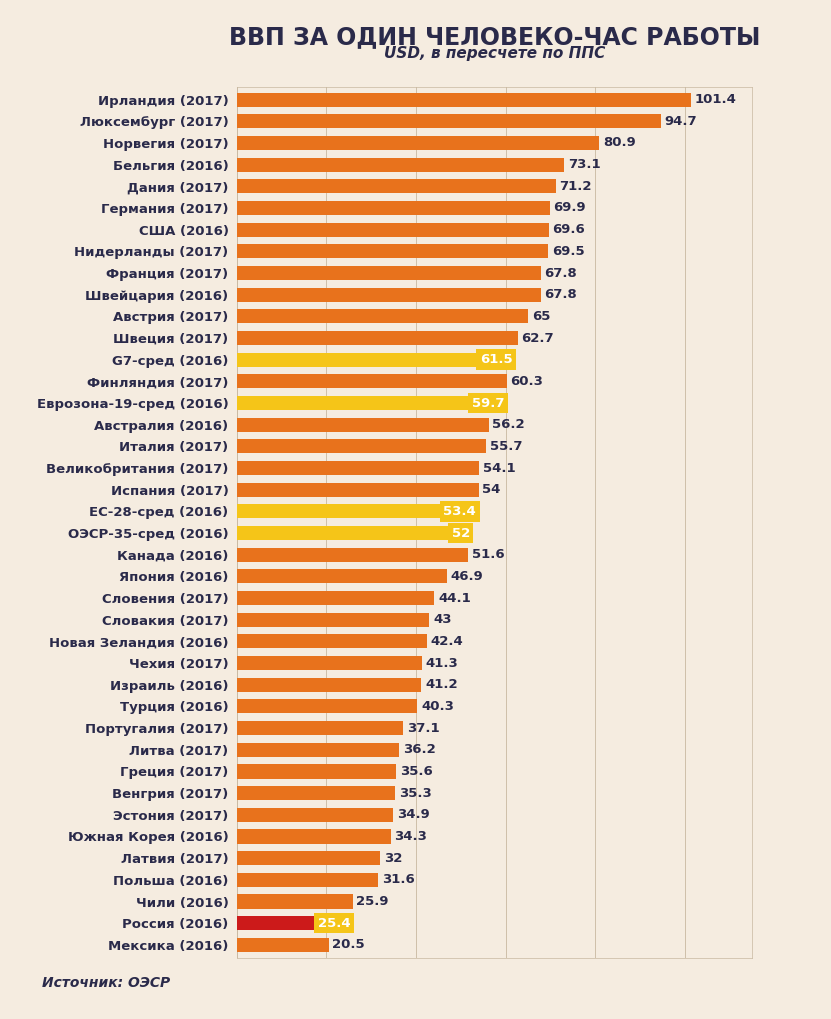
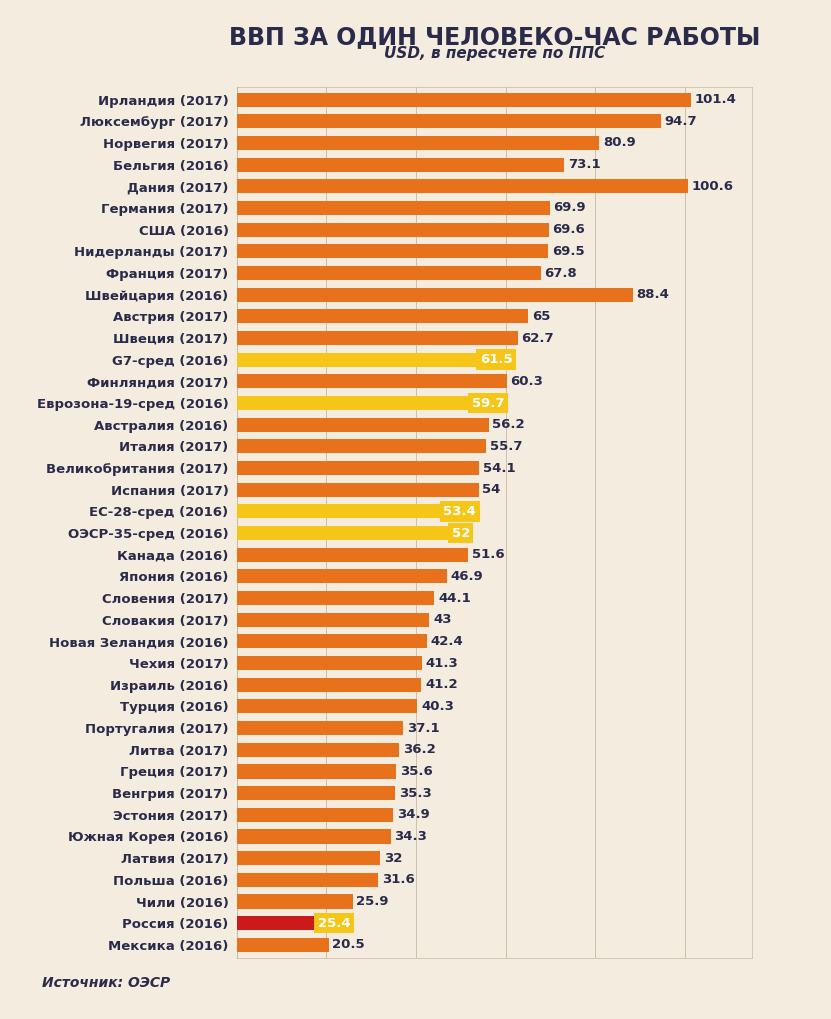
Дания (2017): 71.2 -> 100.6
Швейцария (2016): 67.8 -> 88.4
